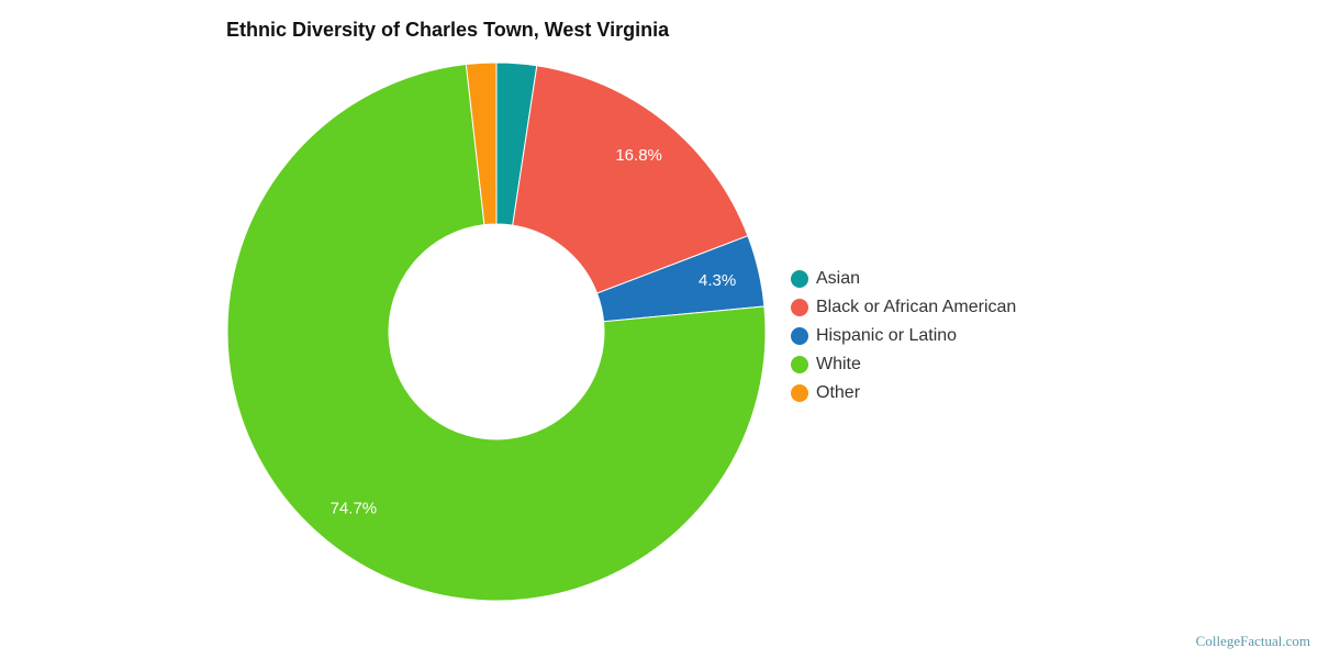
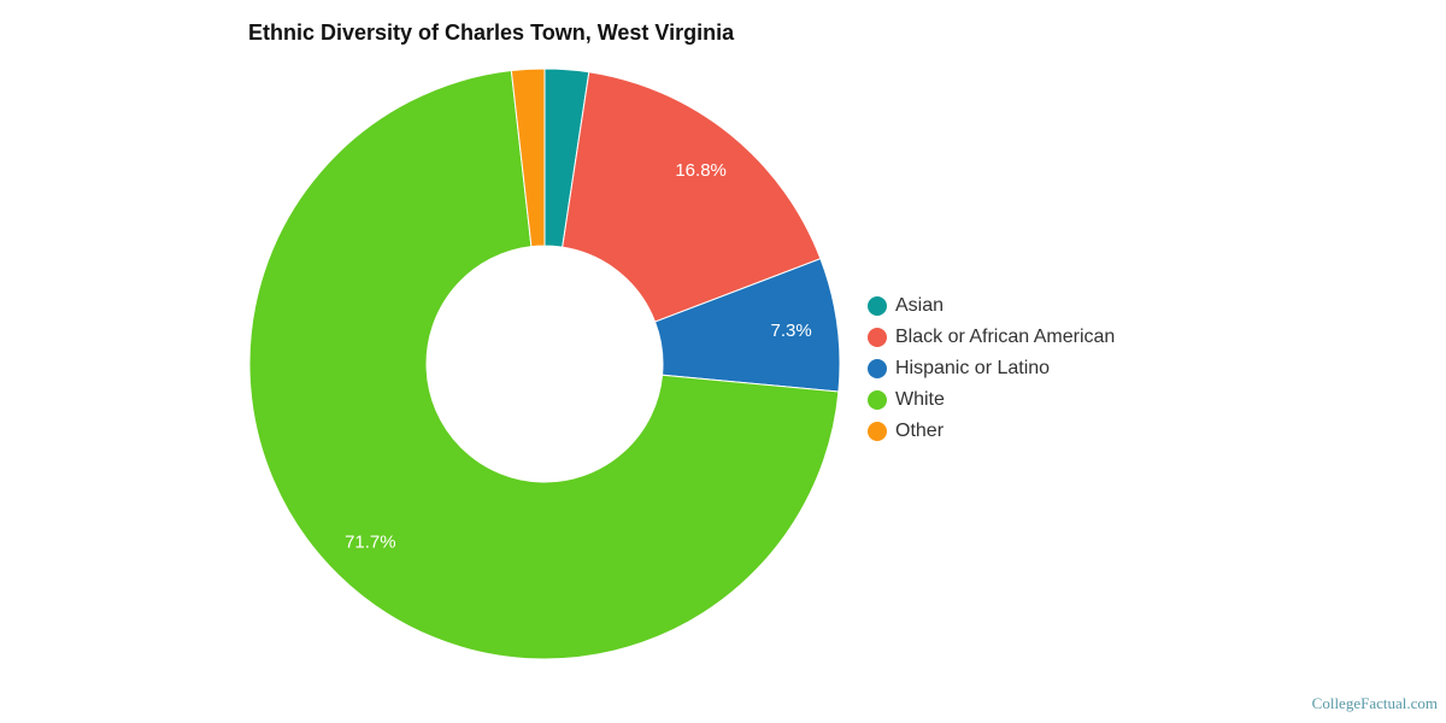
Hispanic or Latino: 4.3% -> 7.3%
White: 74.7% -> 71.7%
